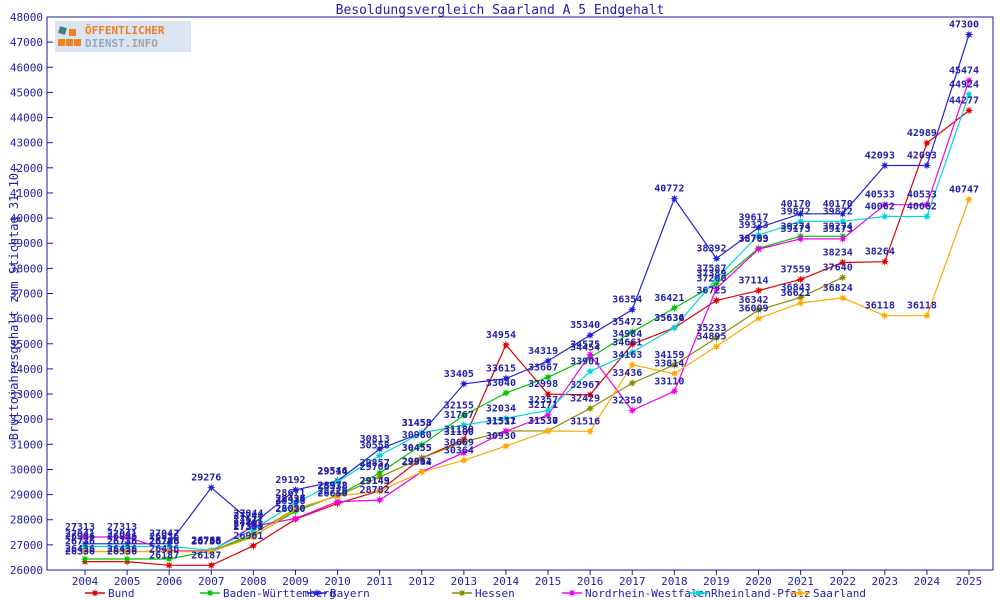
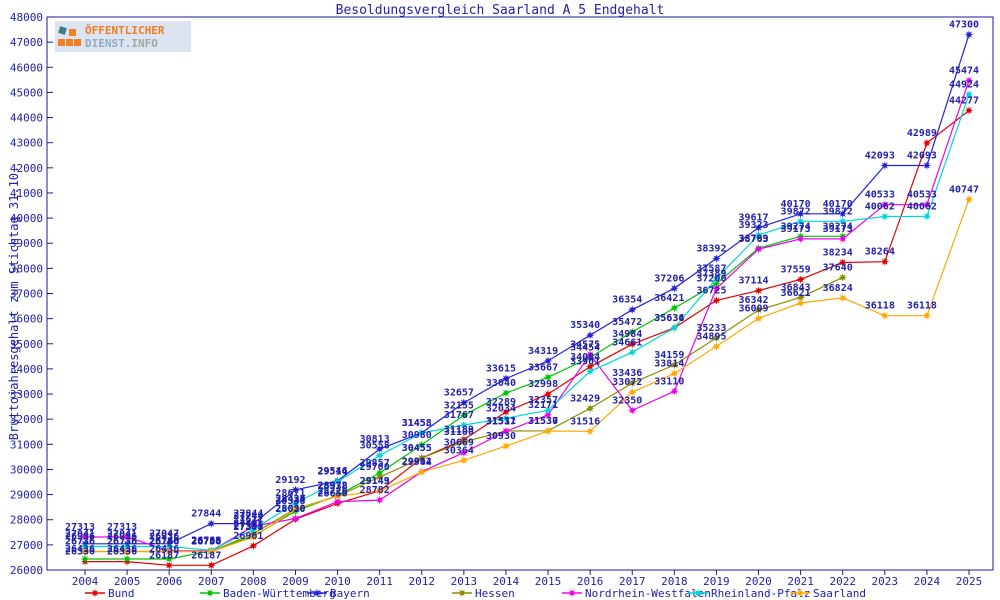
Bayern/2007: 29276 -> 27844
Bayern/2013: 33405 -> 32657
Bund/2014: 34954 -> 32289
Bund/2016: 32967 -> 34084
Saarland/2017: 34163 -> 33072
Bayern/2018: 40772 -> 37206
